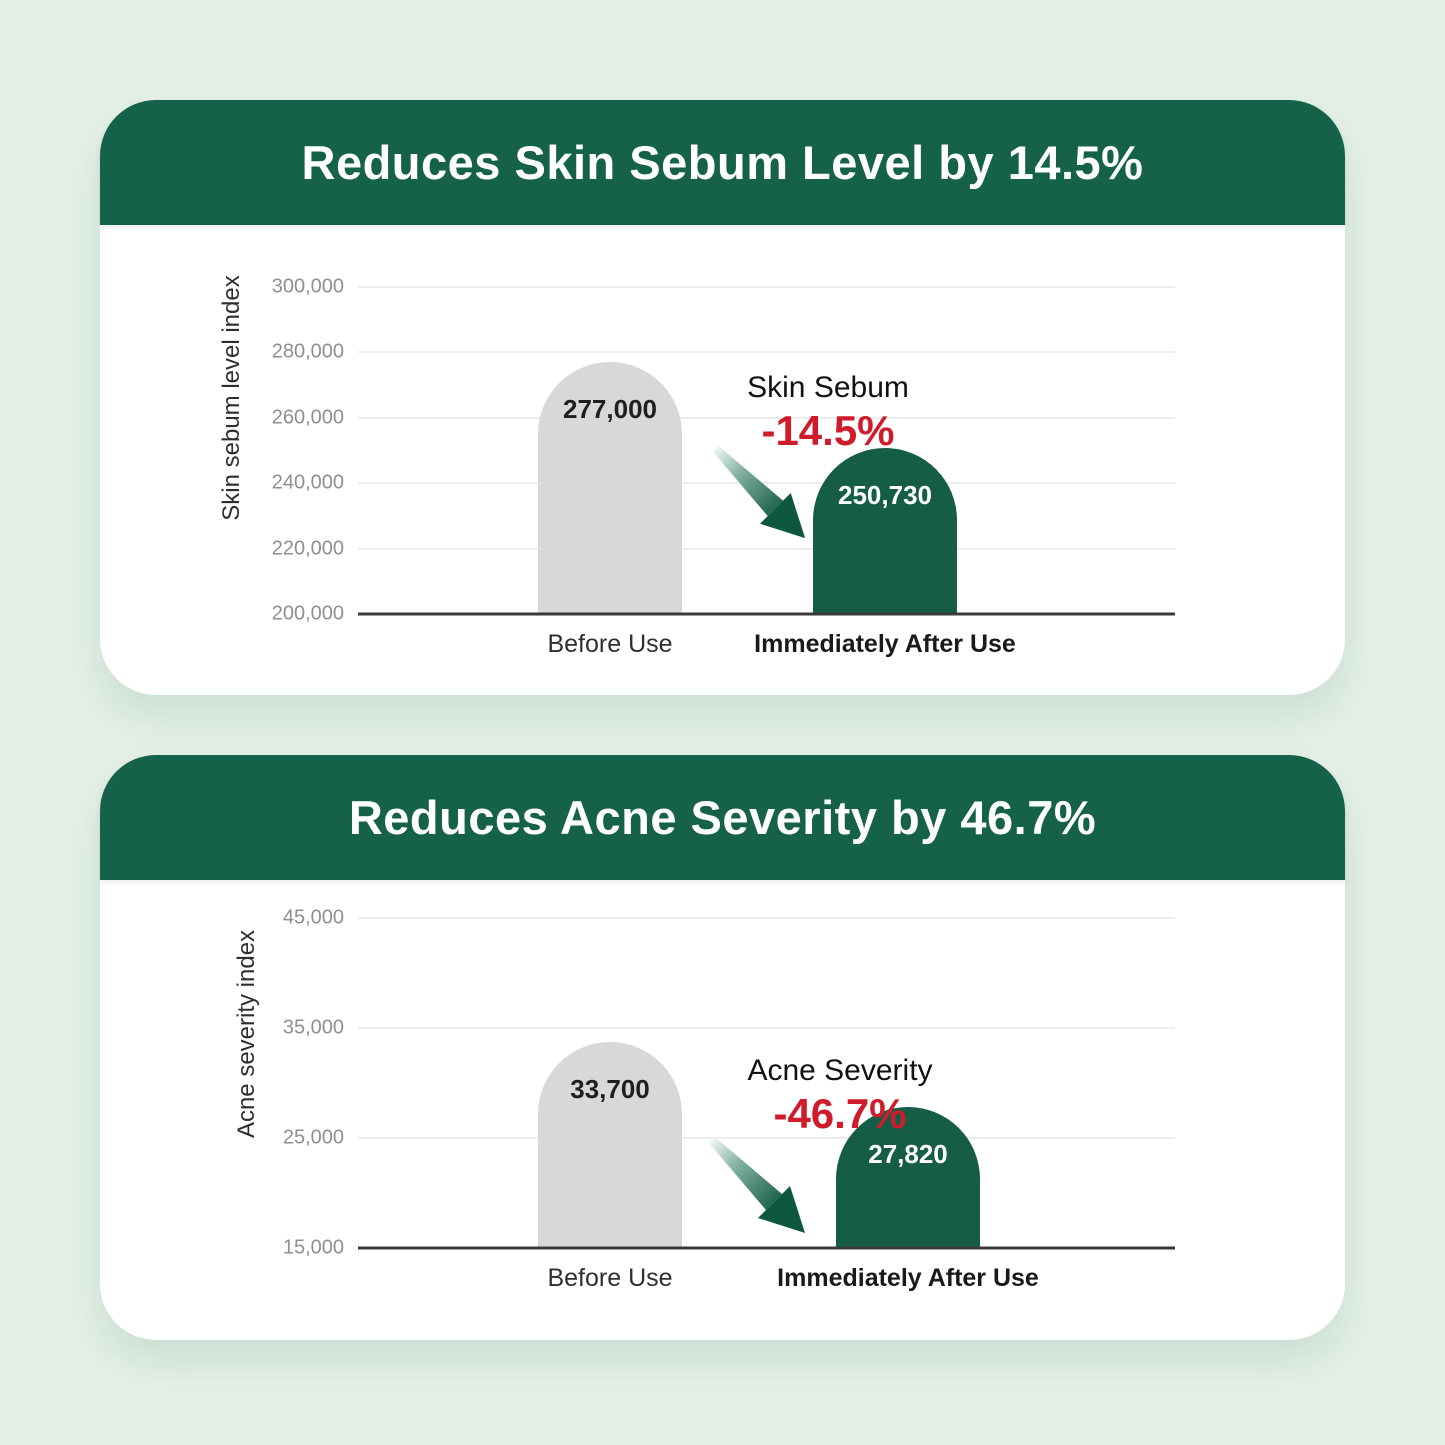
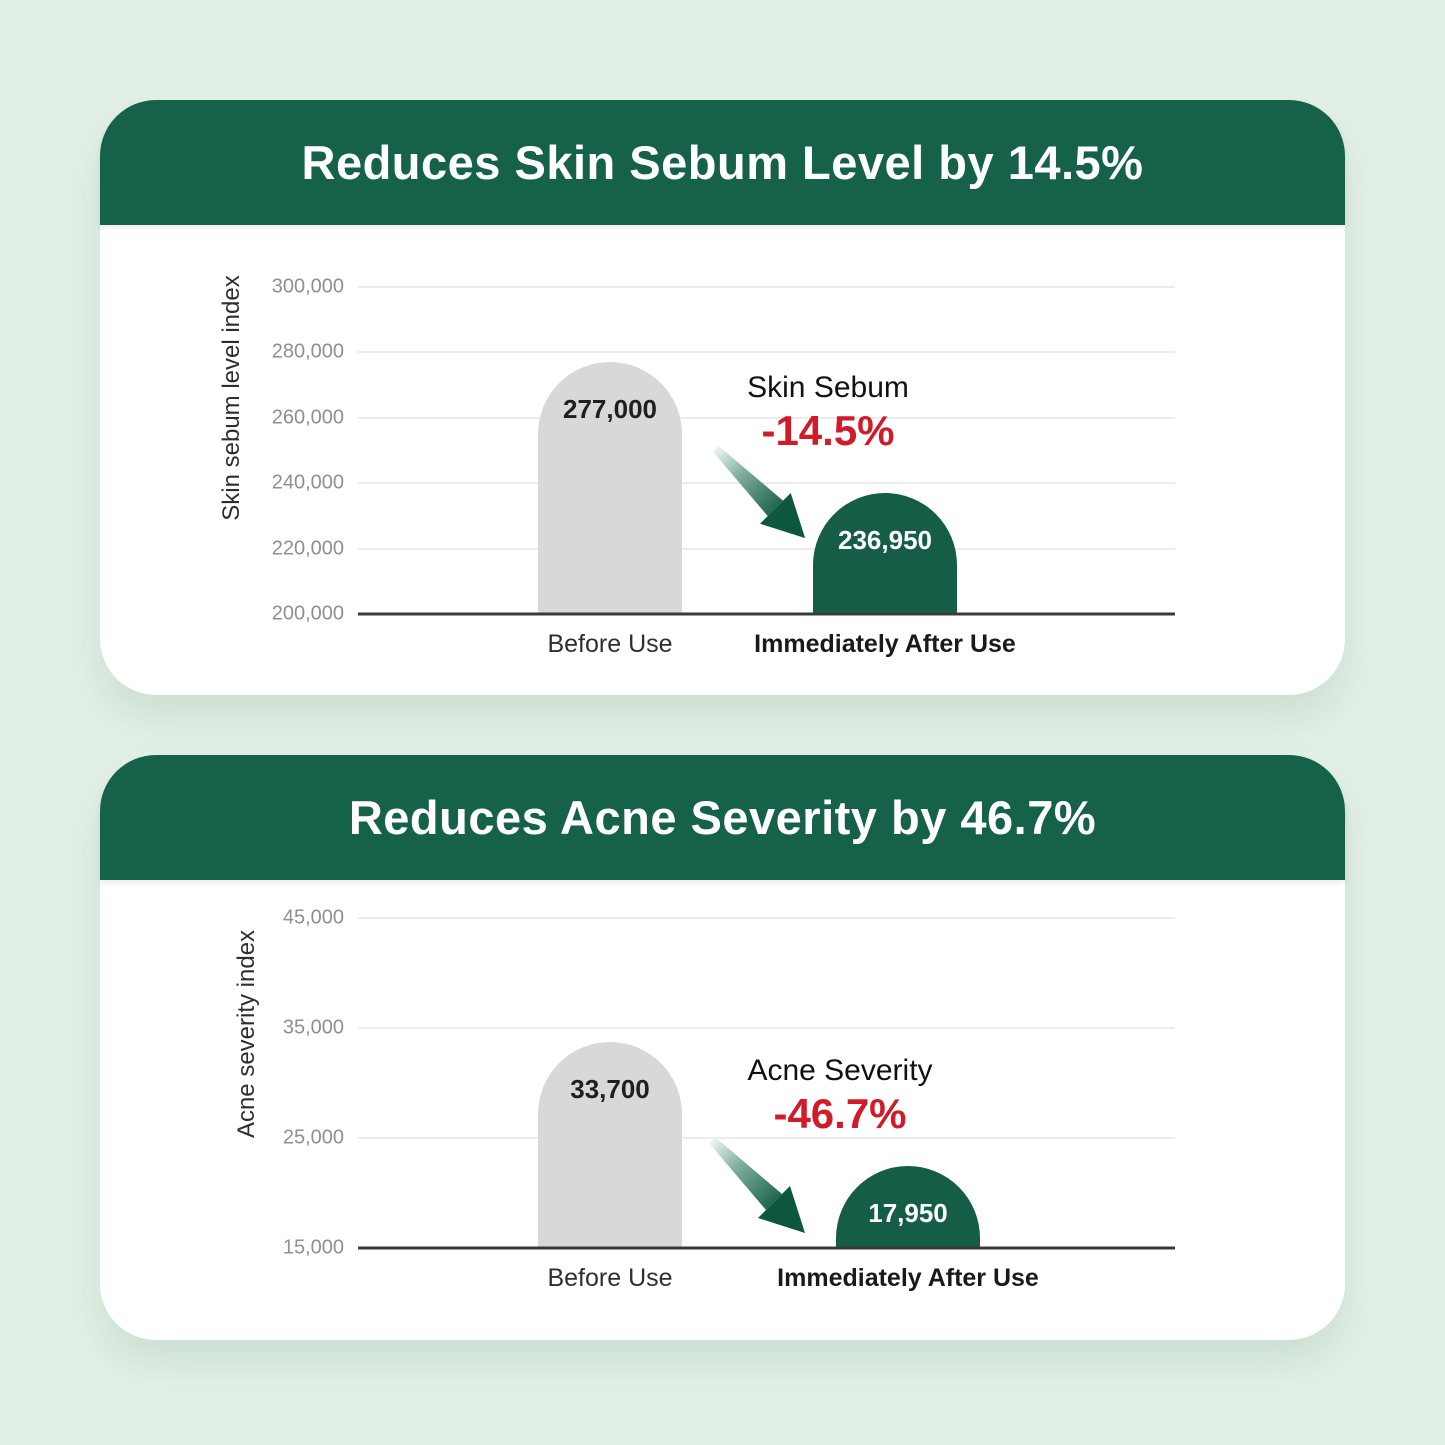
Reduces Skin Sebum Level by 14.5%/Immediately After Use: 250,730 -> 236,950
Reduces Acne Severity by 46.7%/Immediately After Use: 27,820 -> 17,950
